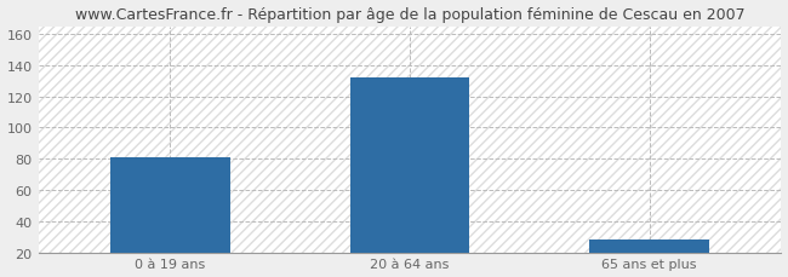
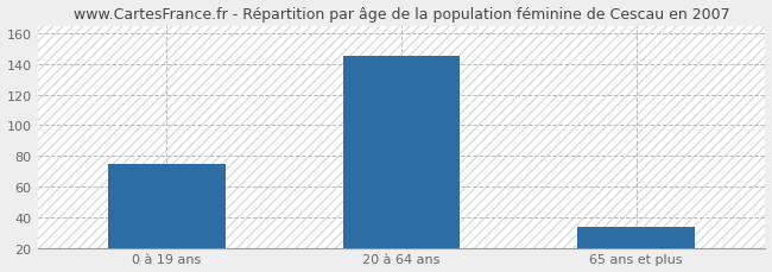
0 à 19 ans: 81 -> 75
20 à 64 ans: 132 -> 145
65 ans et plus: 28 -> 34
